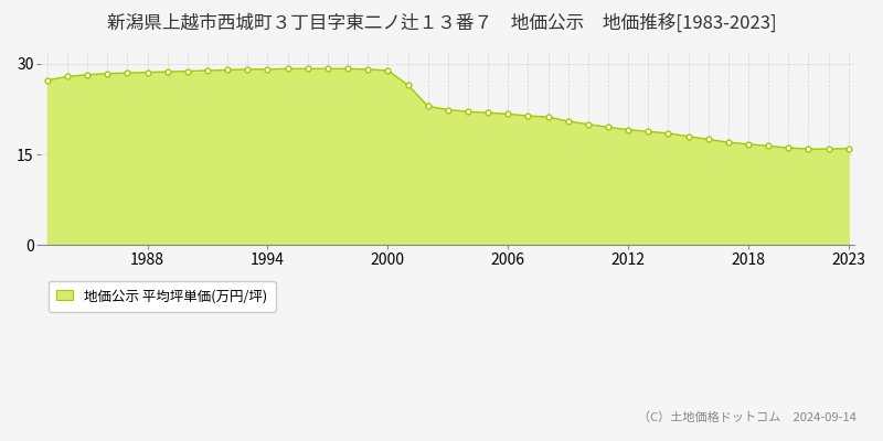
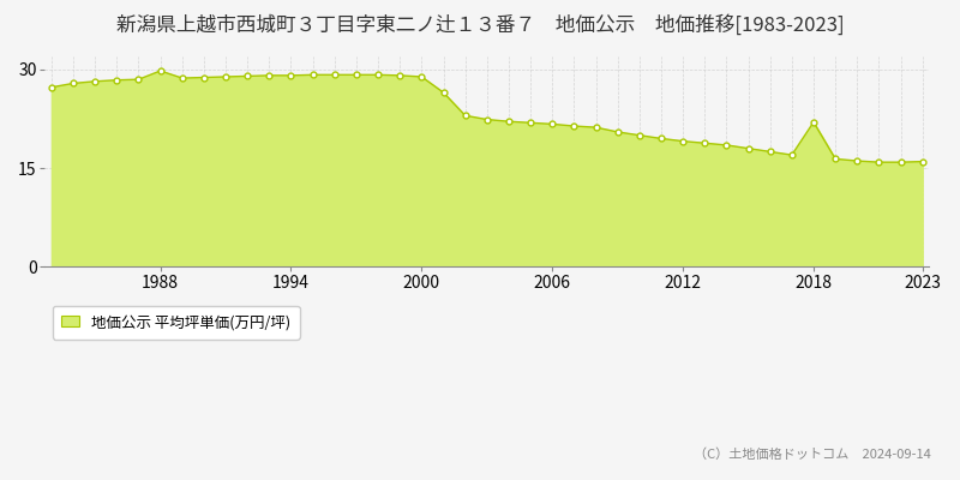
1988: 28.6 -> 29.8
2018: 16.7 -> 22.0
